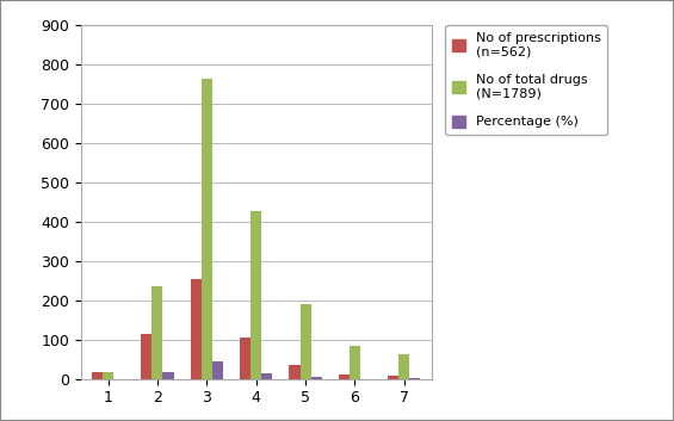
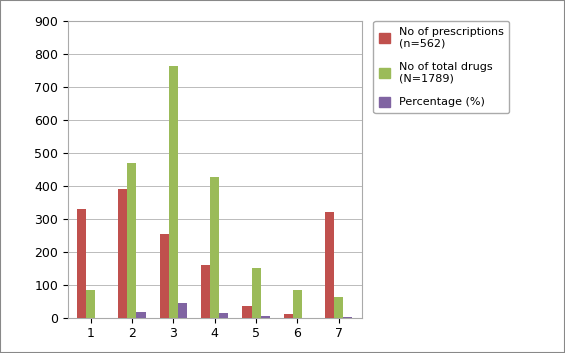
No of prescriptions (n=562)/1: 18 -> 330
No of total drugs (N=1789)/1: 18 -> 85
No of prescriptions (n=562)/2: 115 -> 390
No of total drugs (N=1789)/2: 235 -> 470
No of prescriptions (n=562)/4: 104 -> 160
No of total drugs (N=1789)/5: 190 -> 150
No of prescriptions (n=562)/7: 9 -> 320
